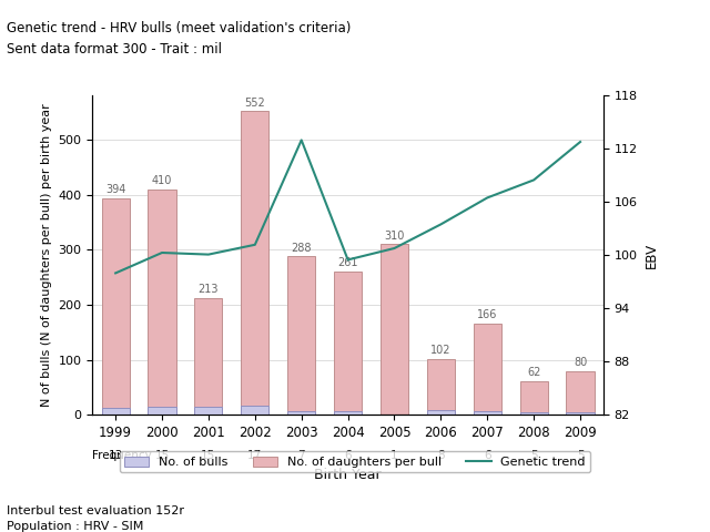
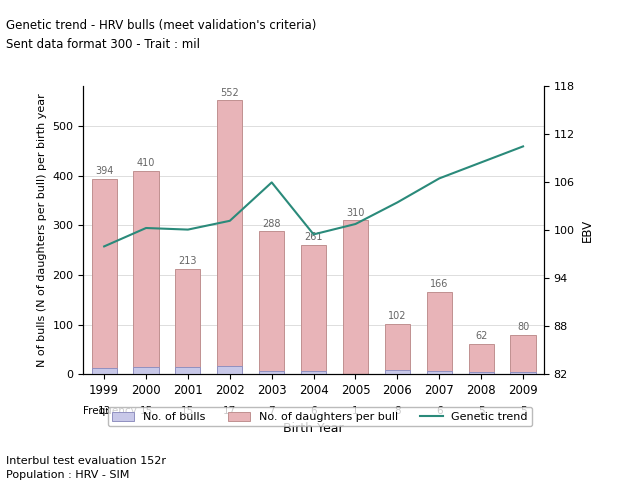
Genetic trend/2003: 113.0 -> 106.0
Genetic trend/2009: 112.8 -> 110.5
